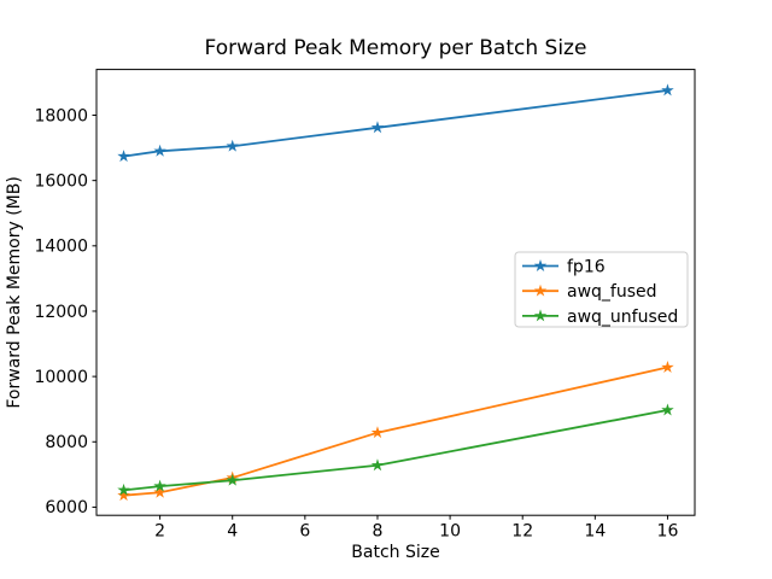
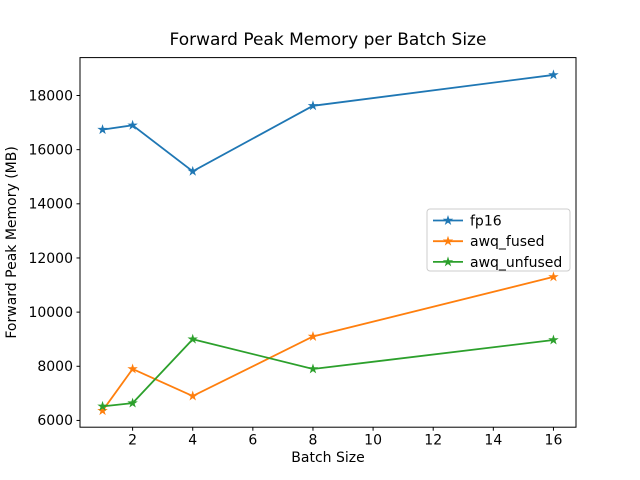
awq_fused/2: 6400 -> 7900
fp16/4: 17000 -> 15200
awq_unfused/4: 6800 -> 9000
awq_fused/8: 8300 -> 9100
awq_unfused/8: 7300 -> 7900
awq_fused/16: 10300 -> 11300
